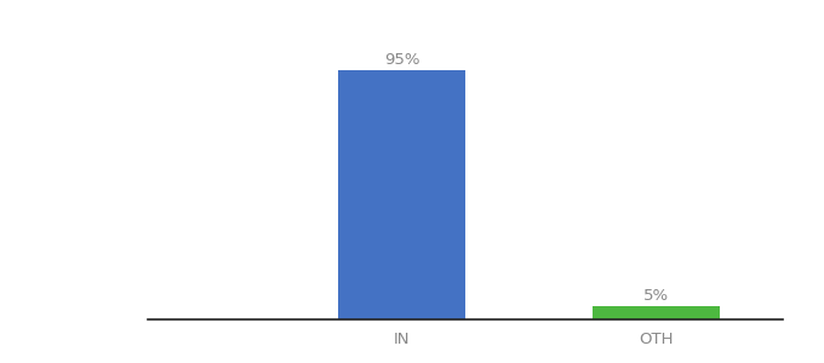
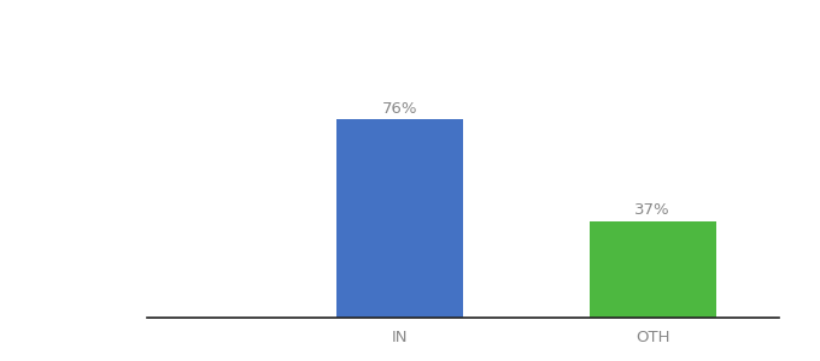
IN: 95% -> 76%
OTH: 5% -> 37%
